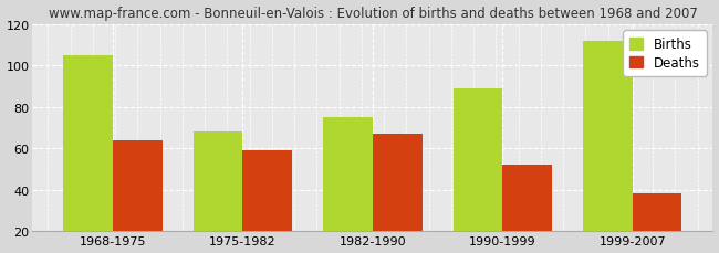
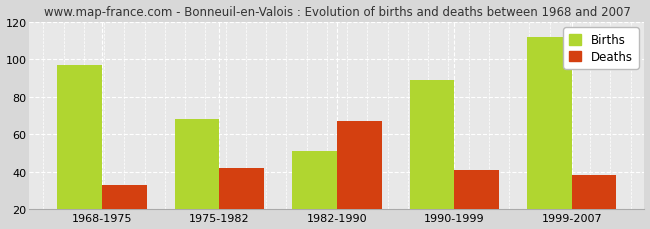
Births/1968-1975: 105 -> 97
Deaths/1968-1975: 64 -> 33
Deaths/1975-1982: 59 -> 42
Births/1982-1990: 75 -> 51
Deaths/1990-1999: 52 -> 41
